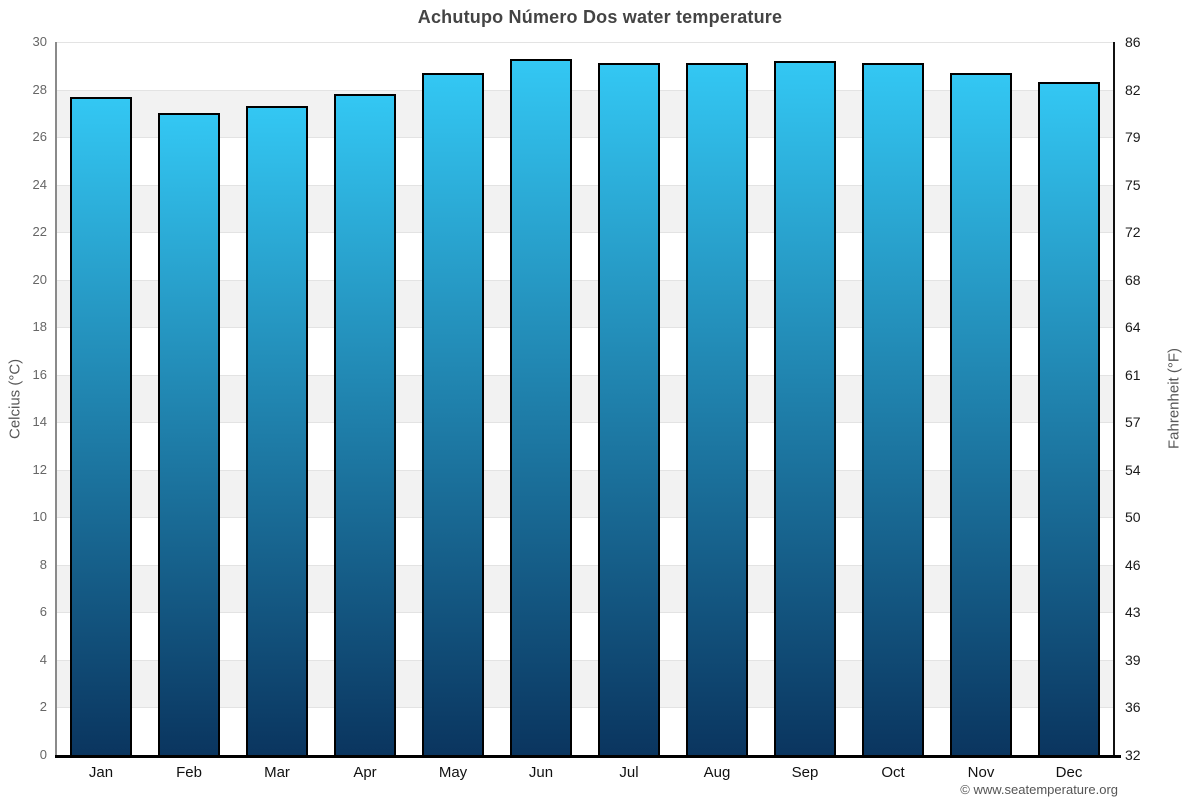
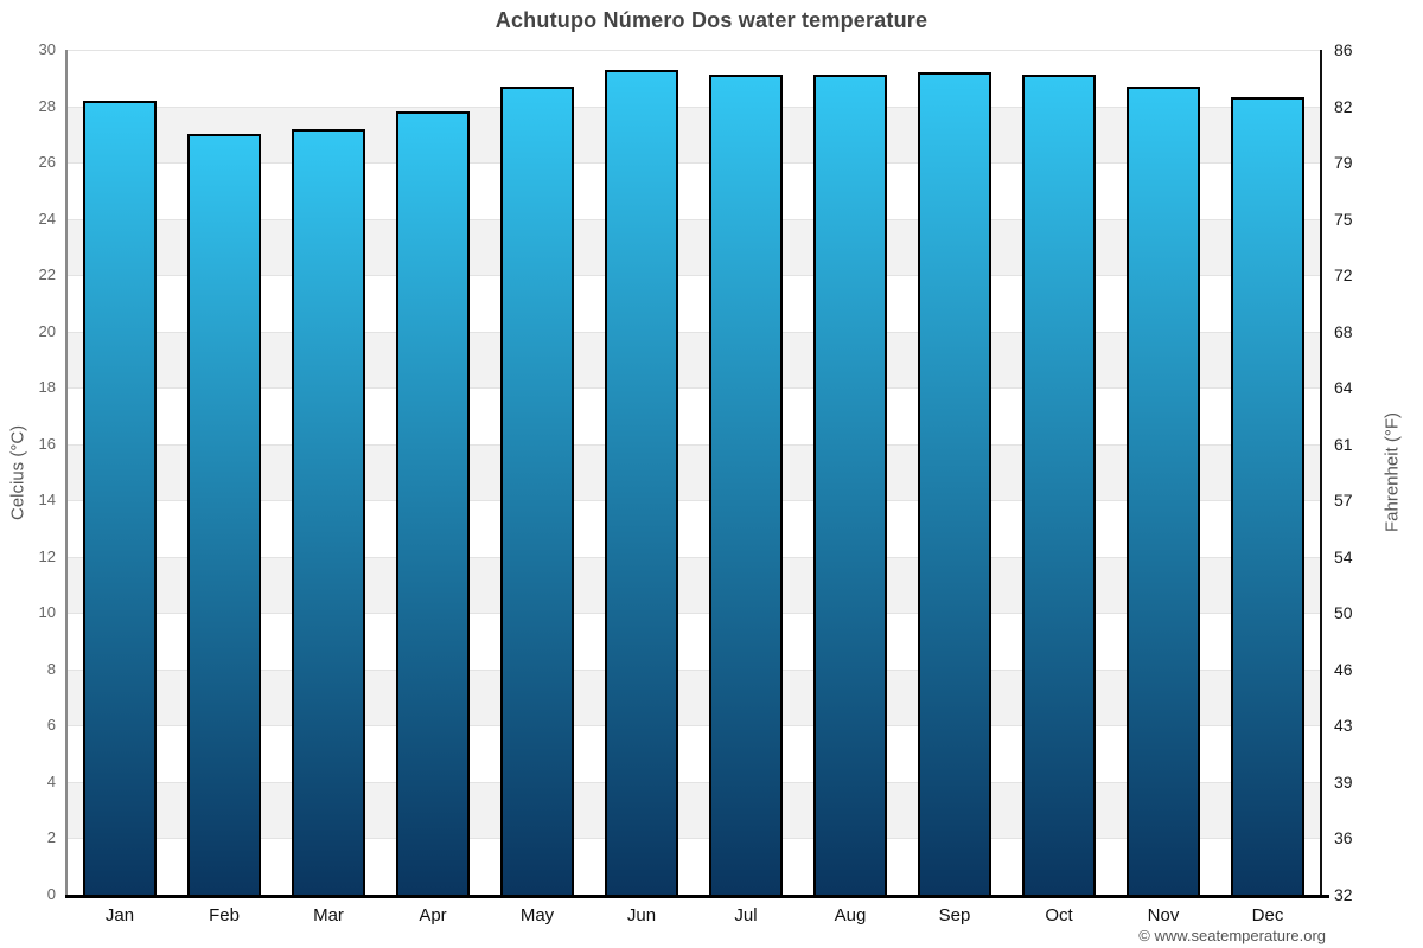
Jan: 27.7 -> 28.2
Mar: 27.3 -> 27.2
